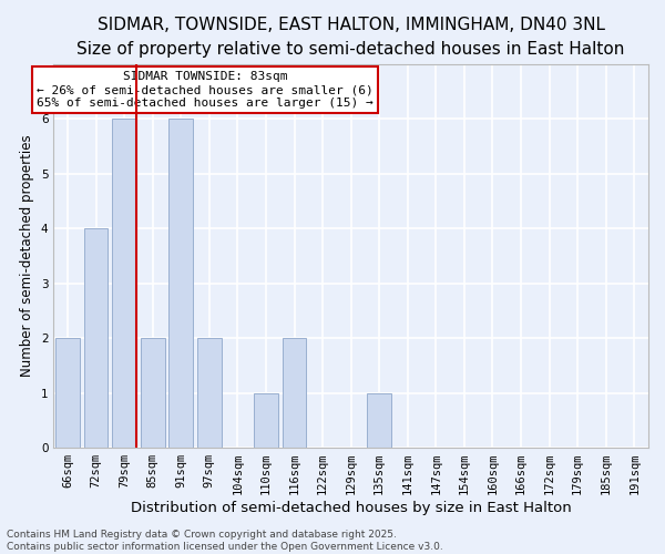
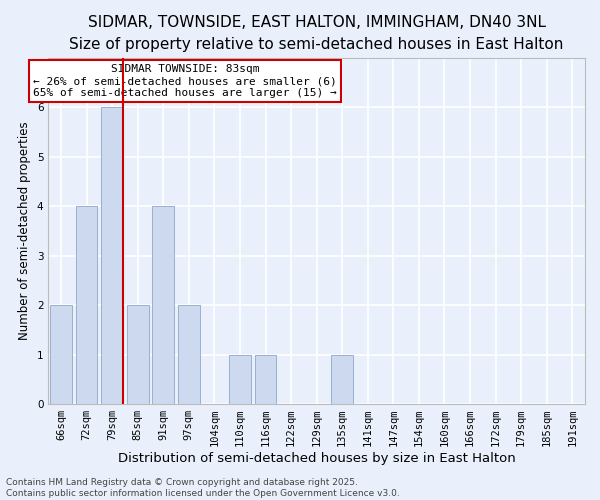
91sqm: 6 -> 4
116sqm: 2 -> 1
